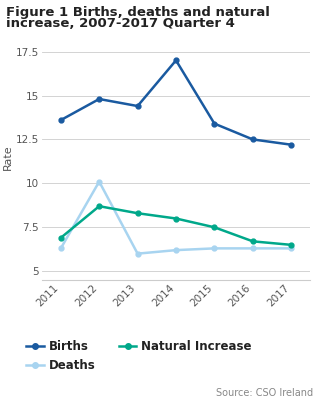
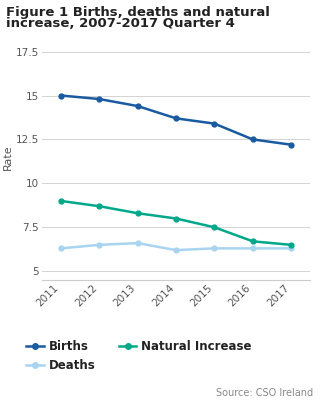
Births/2011: 13.6 -> 15.0
Natural Increase/2011: 6.9 -> 9.0
Deaths/2012: 10.1 -> 6.5
Deaths/2013: 6.0 -> 6.6
Births/2014: 17.0 -> 13.7
